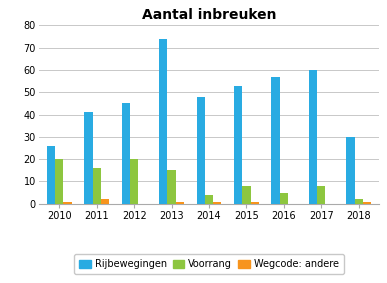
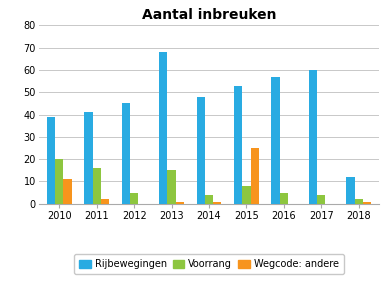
Rijbewegingen/2010: 26 -> 39
Wegcode: andere/2010: 1 -> 11
Voorrang/2012: 20 -> 5
Rijbewegingen/2013: 74 -> 68
Wegcode: andere/2015: 1 -> 25
Voorrang/2017: 8 -> 4
Rijbewegingen/2018: 30 -> 12
